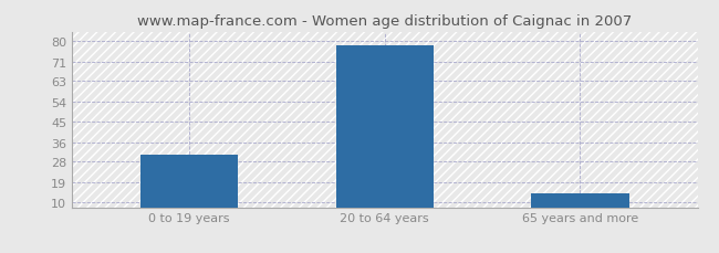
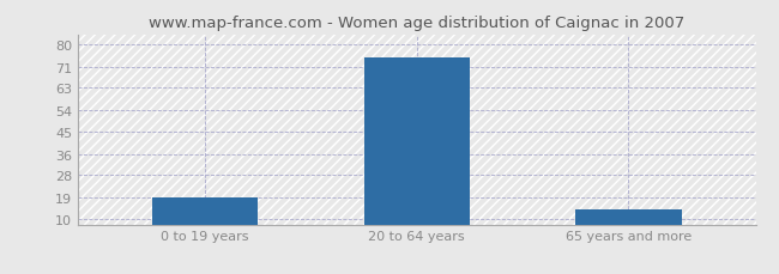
0 to 19 years: 31 -> 19
20 to 64 years: 78 -> 75
